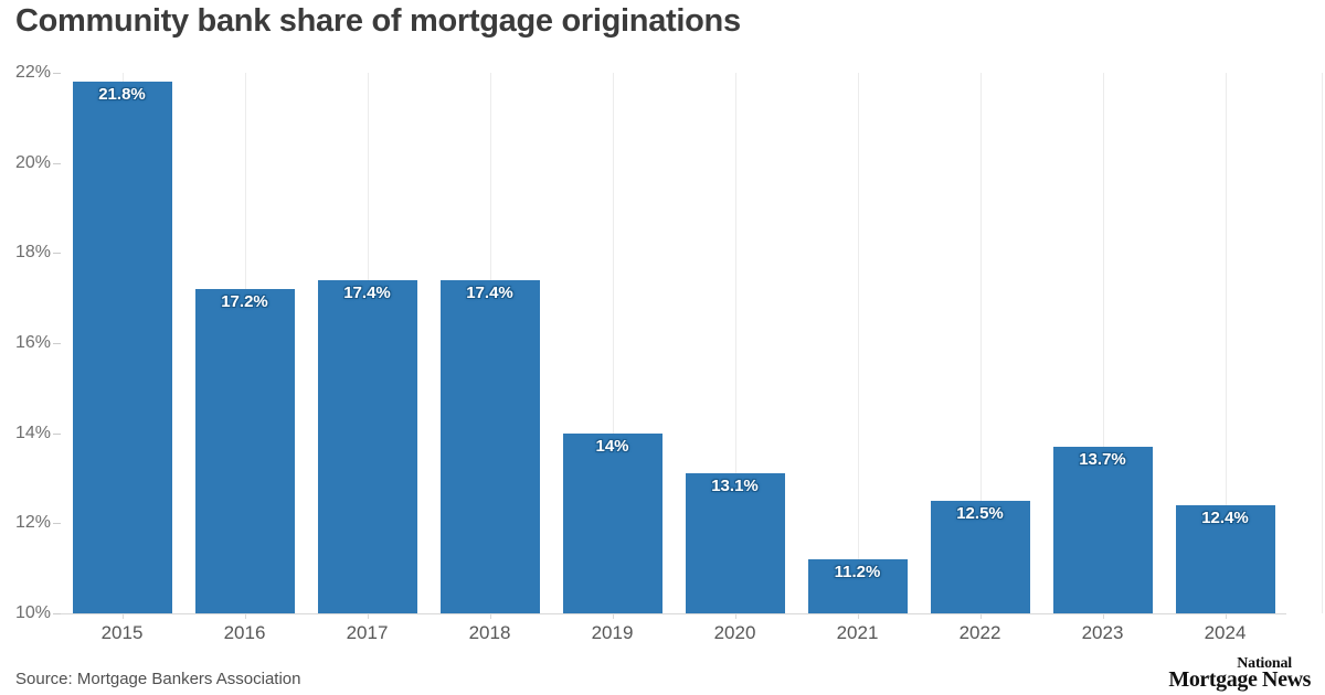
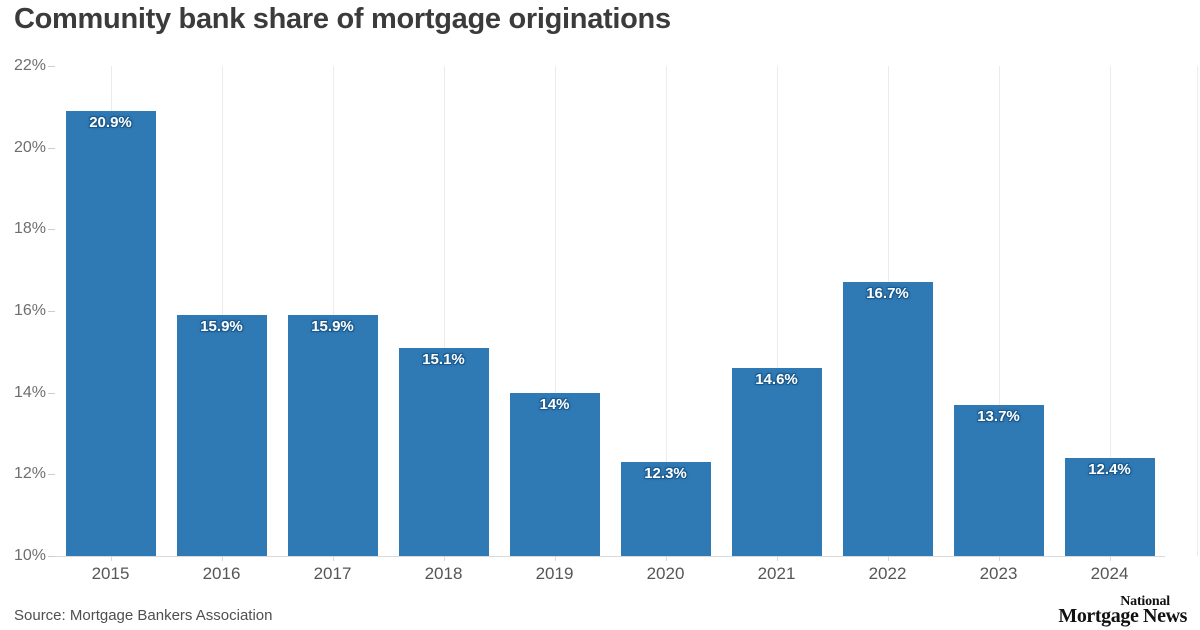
2015: 21.8% -> 20.9%
2016: 17.2% -> 15.9%
2017: 17.4% -> 15.9%
2018: 17.4% -> 15.1%
2020: 13.1% -> 12.3%
2021: 11.2% -> 14.6%
2022: 12.5% -> 16.7%
